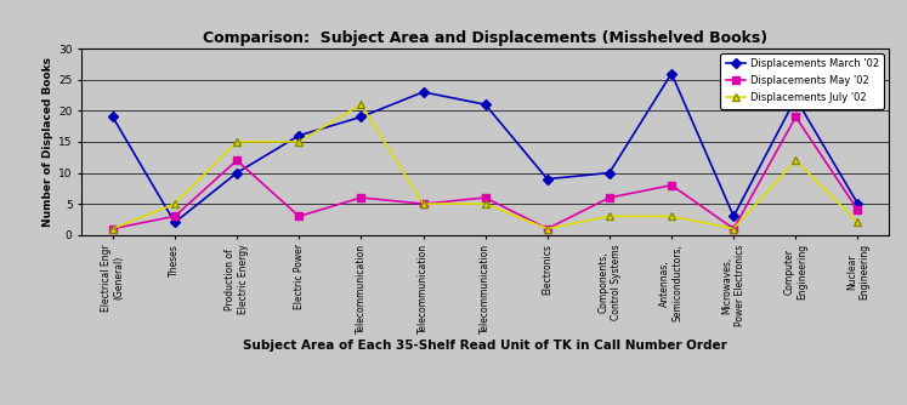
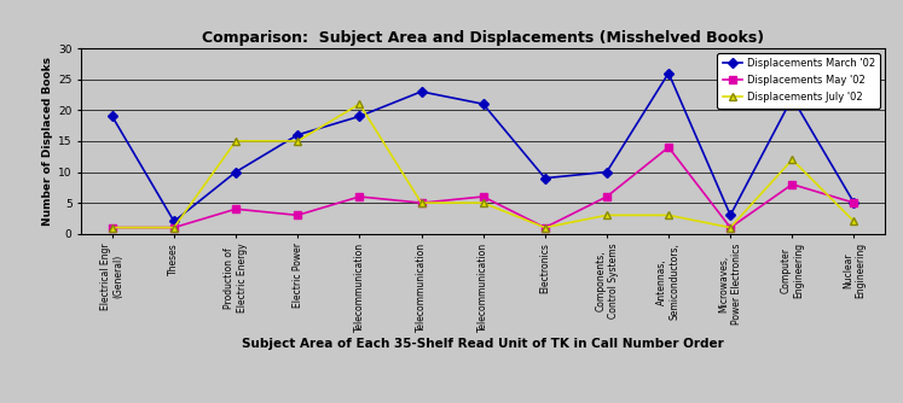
Displacements May '02/Theses: 3 -> 1
Displacements July '02/Theses: 5 -> 1
Displacements May '02/Production of Electric Energy: 12 -> 4
Displacements May '02/Antennas, Semiconductors,: 8 -> 14
Displacements May '02/Computer Engineering: 19 -> 8
Displacements May '02/Nuclear Engineering: 4 -> 5
